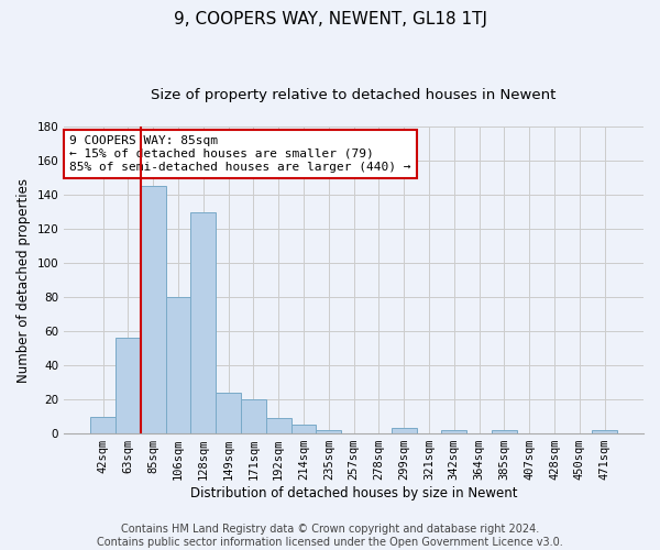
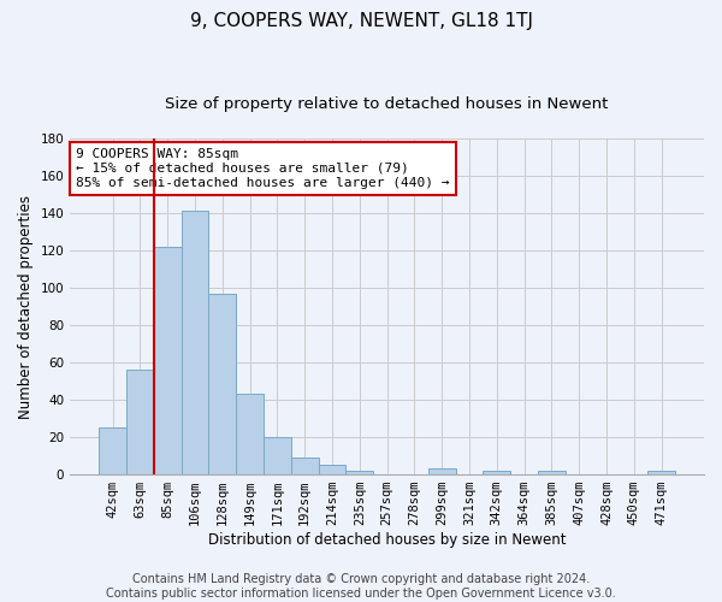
42sqm: 10 -> 25
85sqm: 145 -> 122
106sqm: 80 -> 141
128sqm: 130 -> 97
149sqm: 24 -> 43
